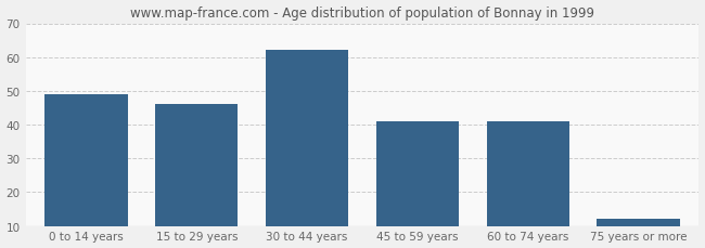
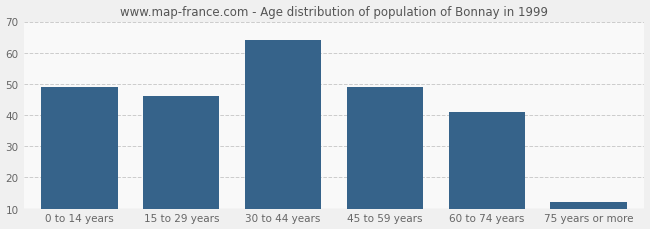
30 to 44 years: 62 -> 64
45 to 59 years: 41 -> 49
